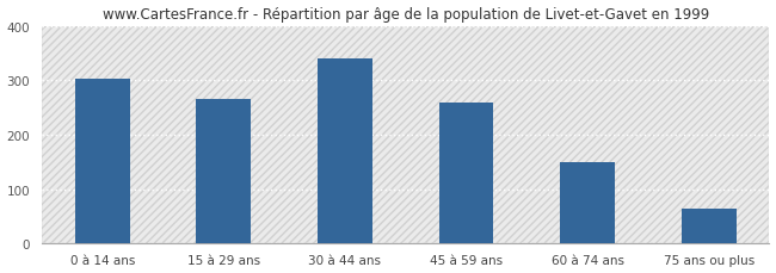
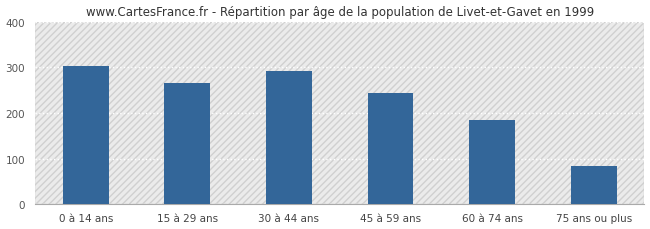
30 à 44 ans: 340 -> 292
45 à 59 ans: 260 -> 243
60 à 74 ans: 150 -> 184
75 ans ou plus: 65 -> 85
